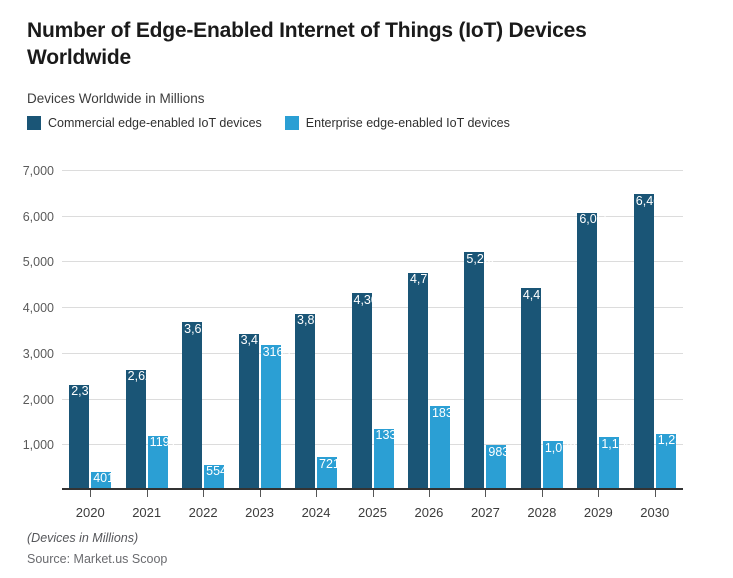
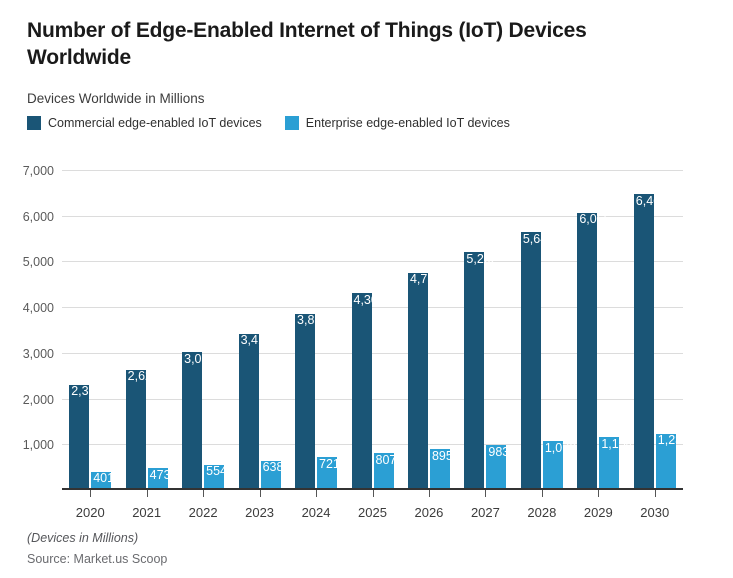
Enterprise edge-enabled IoT devices/2021: 1191 -> 473
Commercial edge-enabled IoT devices/2022: 3,669 -> 3,009
Enterprise edge-enabled IoT devices/2023: 3165 -> 638
Enterprise edge-enabled IoT devices/2025: 1338 -> 807
Enterprise edge-enabled IoT devices/2026: 1830 -> 895
Commercial edge-enabled IoT devices/2028: 4,418 -> 5,641
